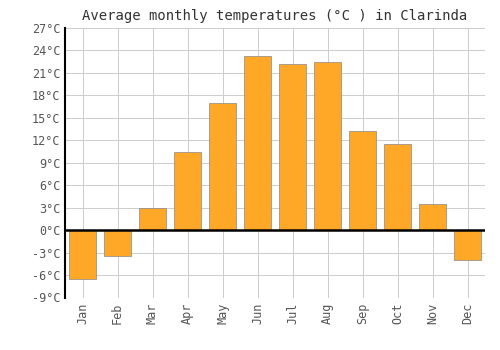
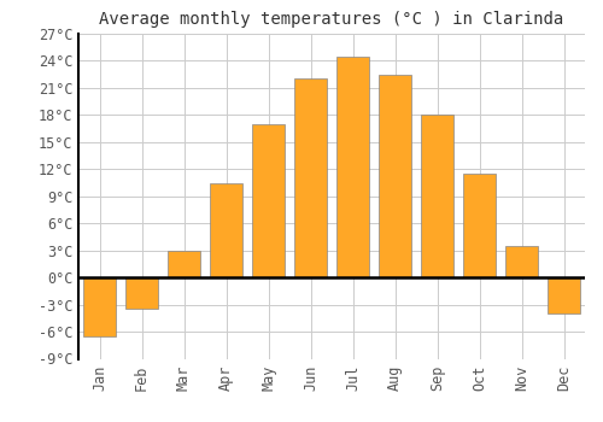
Jun: 23.2°C -> 22.0°C
Jul: 22.2°C -> 24.5°C
Sep: 13.2°C -> 18.0°C
